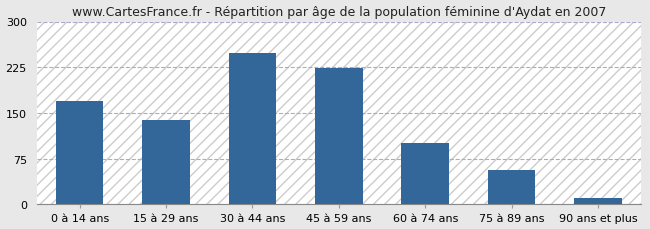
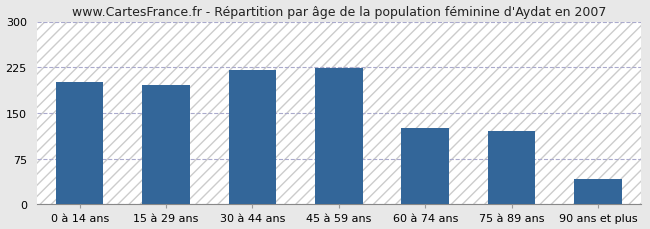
0 à 14 ans: 170 -> 200
15 à 29 ans: 138 -> 196
30 à 44 ans: 248 -> 220
60 à 74 ans: 101 -> 126
75 à 89 ans: 57 -> 120
90 ans et plus: 10 -> 42
